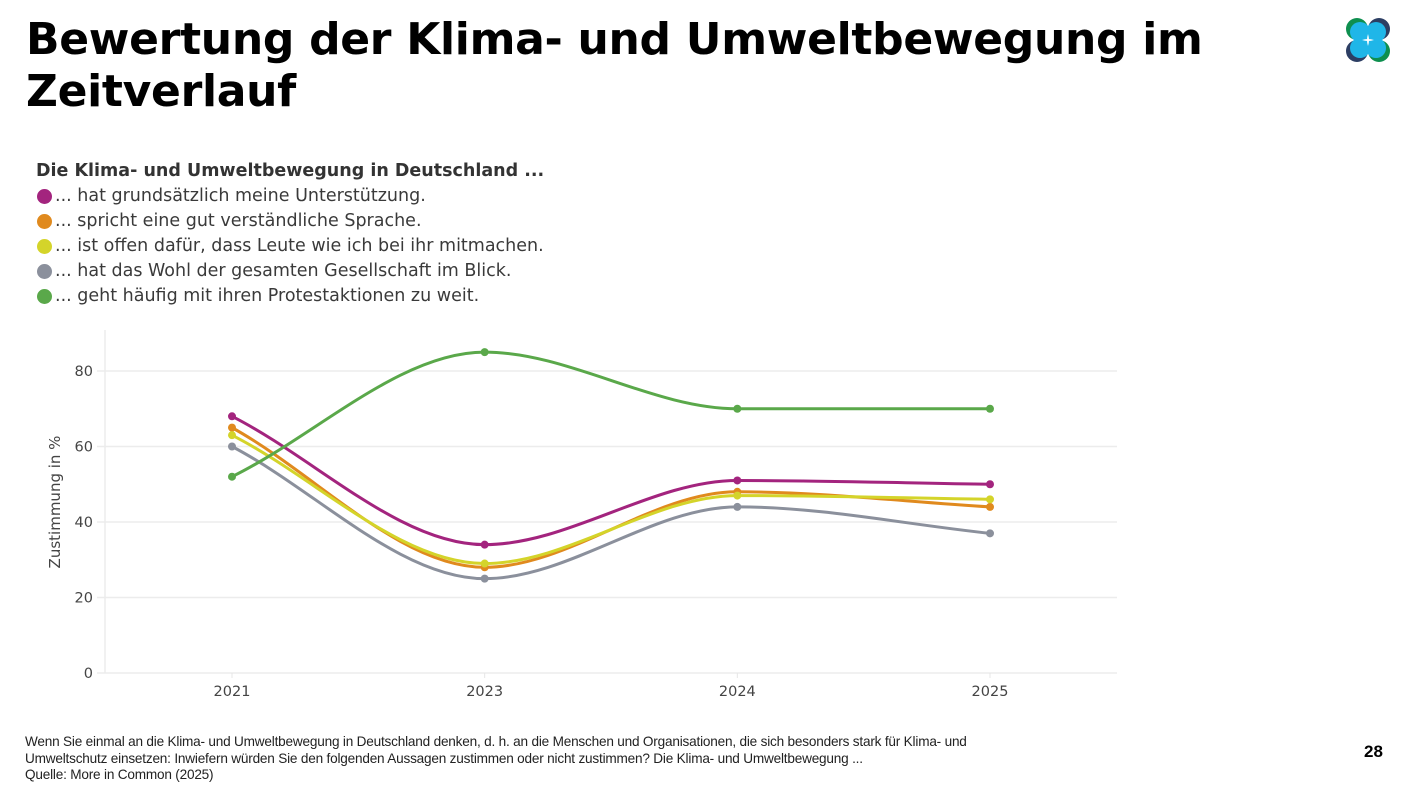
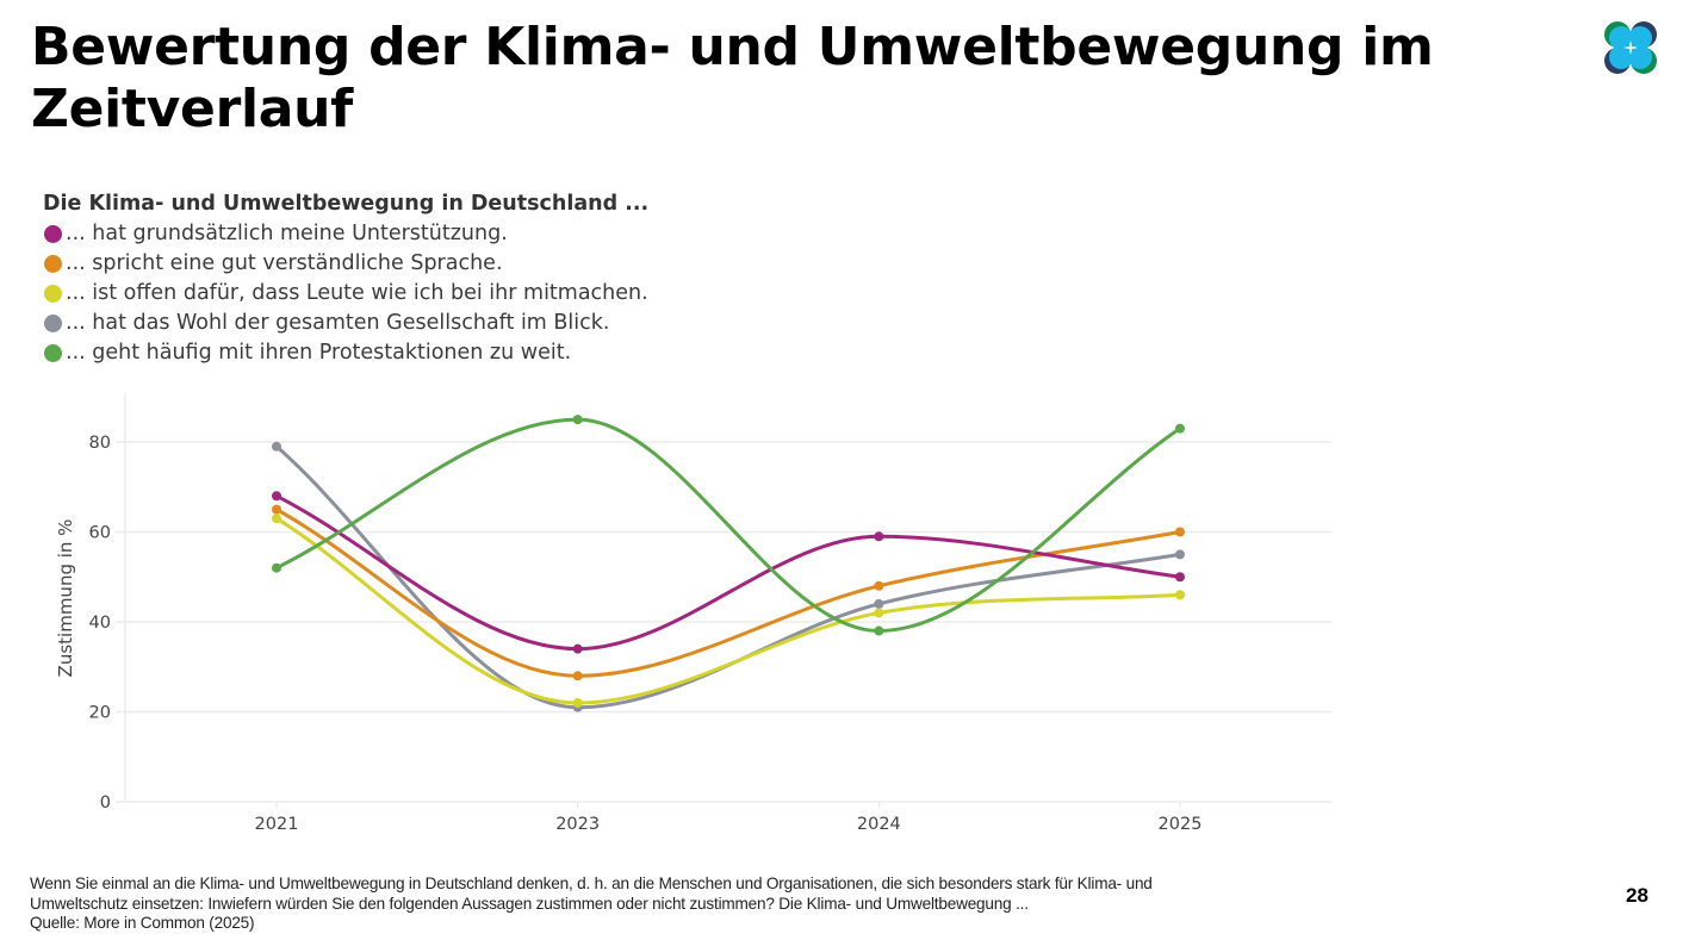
... hat das Wohl der gesamten Gesellschaft im Blick./2021: 60 -> 79
... ist offen dafür, dass Leute wie ich bei ihr mitmachen./2023: 29 -> 22
... hat das Wohl der gesamten Gesellschaft im Blick./2023: 25 -> 21
... hat grundsätzlich meine Unterstützung./2024: 51 -> 59
... ist offen dafür, dass Leute wie ich bei ihr mitmachen./2024: 47 -> 42
... geht häufig mit ihren Protestaktionen zu weit./2024: 70 -> 38
... spricht eine gut verständliche Sprache./2025: 44 -> 60
... hat das Wohl der gesamten Gesellschaft im Blick./2025: 37 -> 55
... geht häufig mit ihren Protestaktionen zu weit./2025: 70 -> 83
